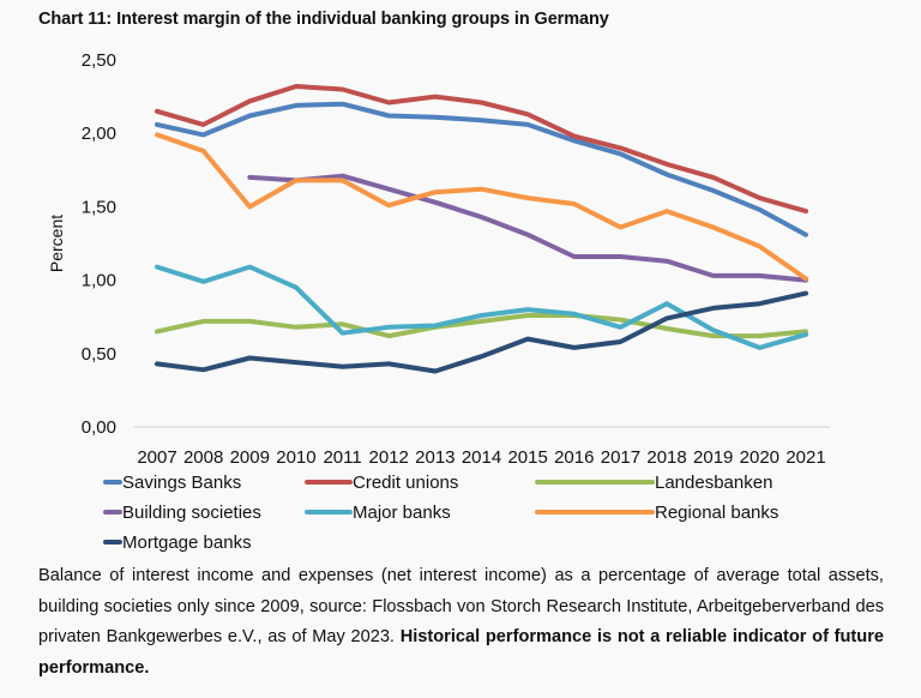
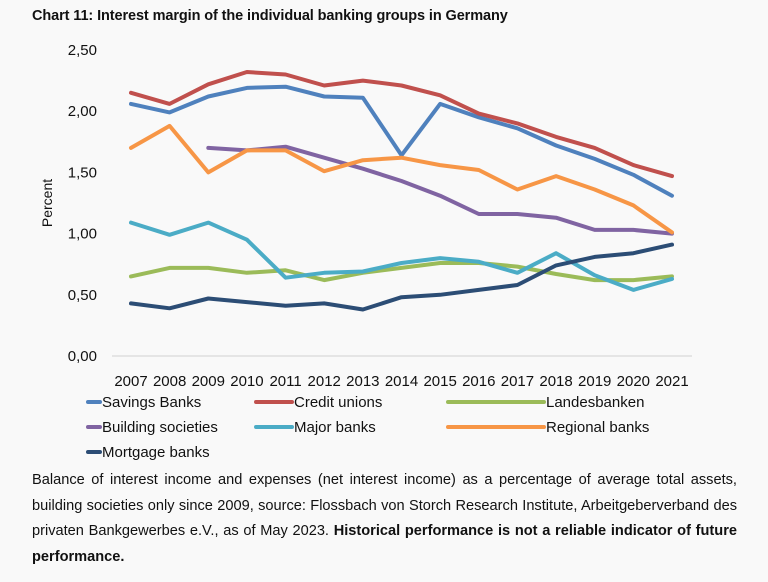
Regional banks/2007: 1,99 -> 1,70
Savings Banks/2014: 2,09 -> 1,64
Mortgage banks/2015: 0,60 -> 0,50
